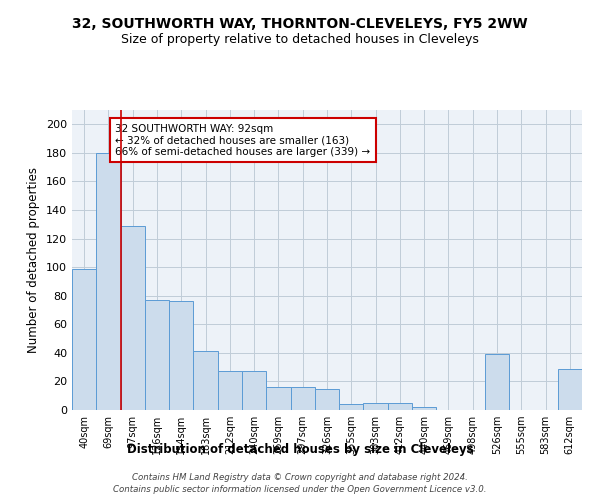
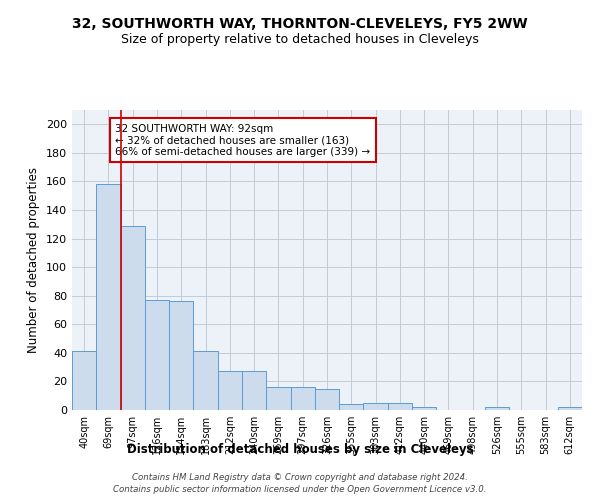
40sqm: 99 -> 41
69sqm: 180 -> 158
526sqm: 39 -> 2
612sqm: 29 -> 2
